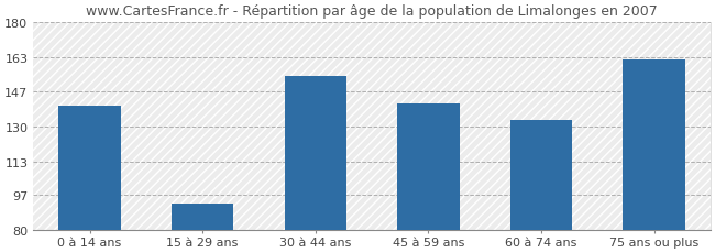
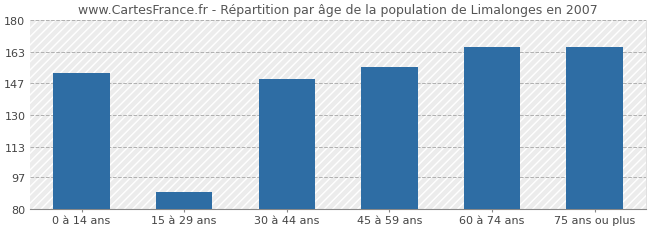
0 à 14 ans: 140 -> 152
15 à 29 ans: 93 -> 89
30 à 44 ans: 154 -> 149
45 à 59 ans: 141 -> 155
60 à 74 ans: 133 -> 166
75 ans ou plus: 162 -> 166
